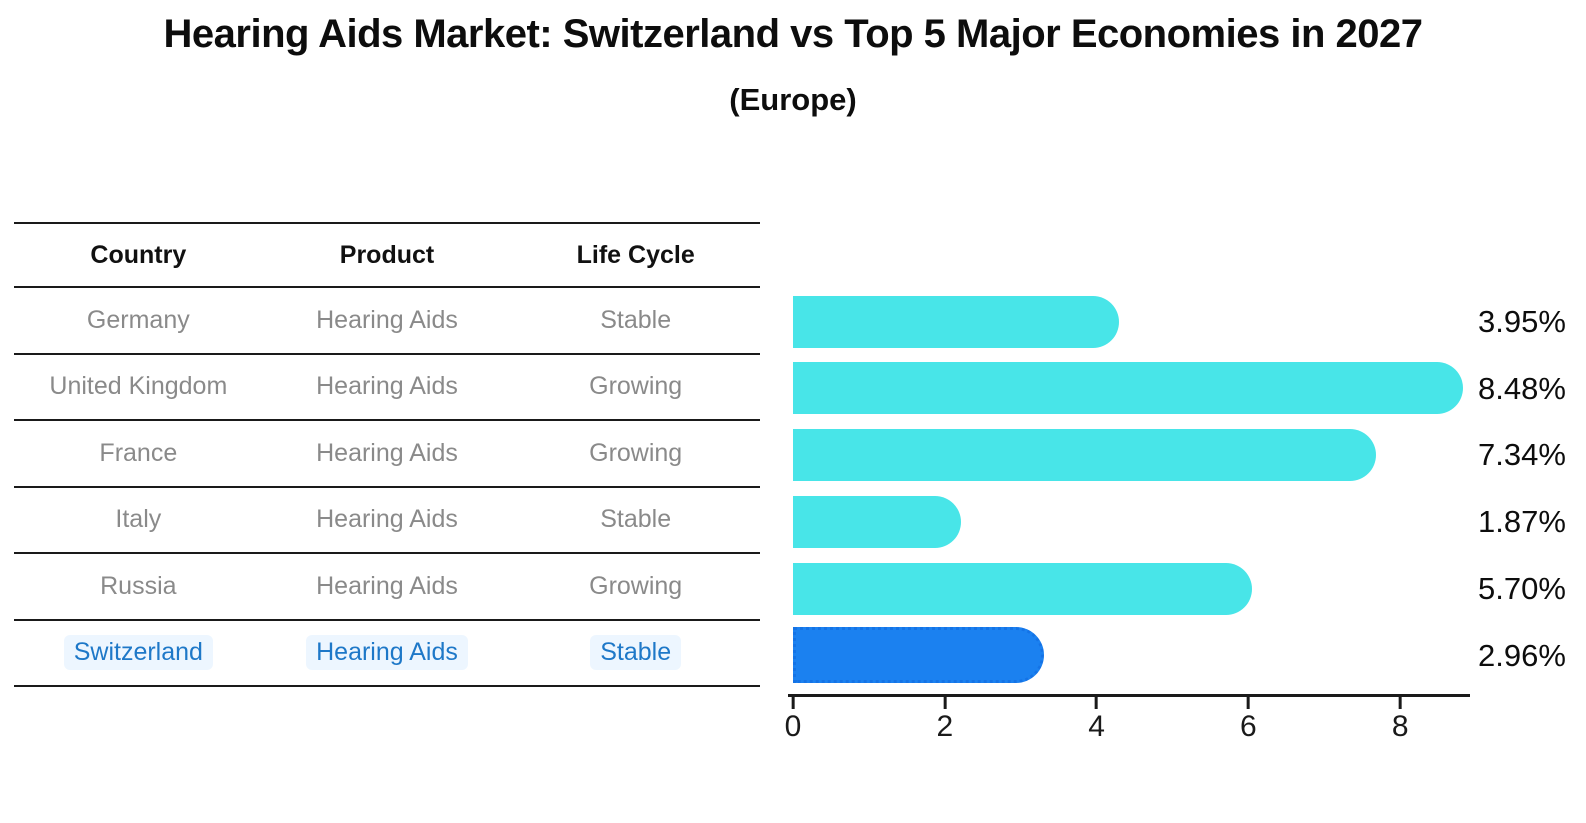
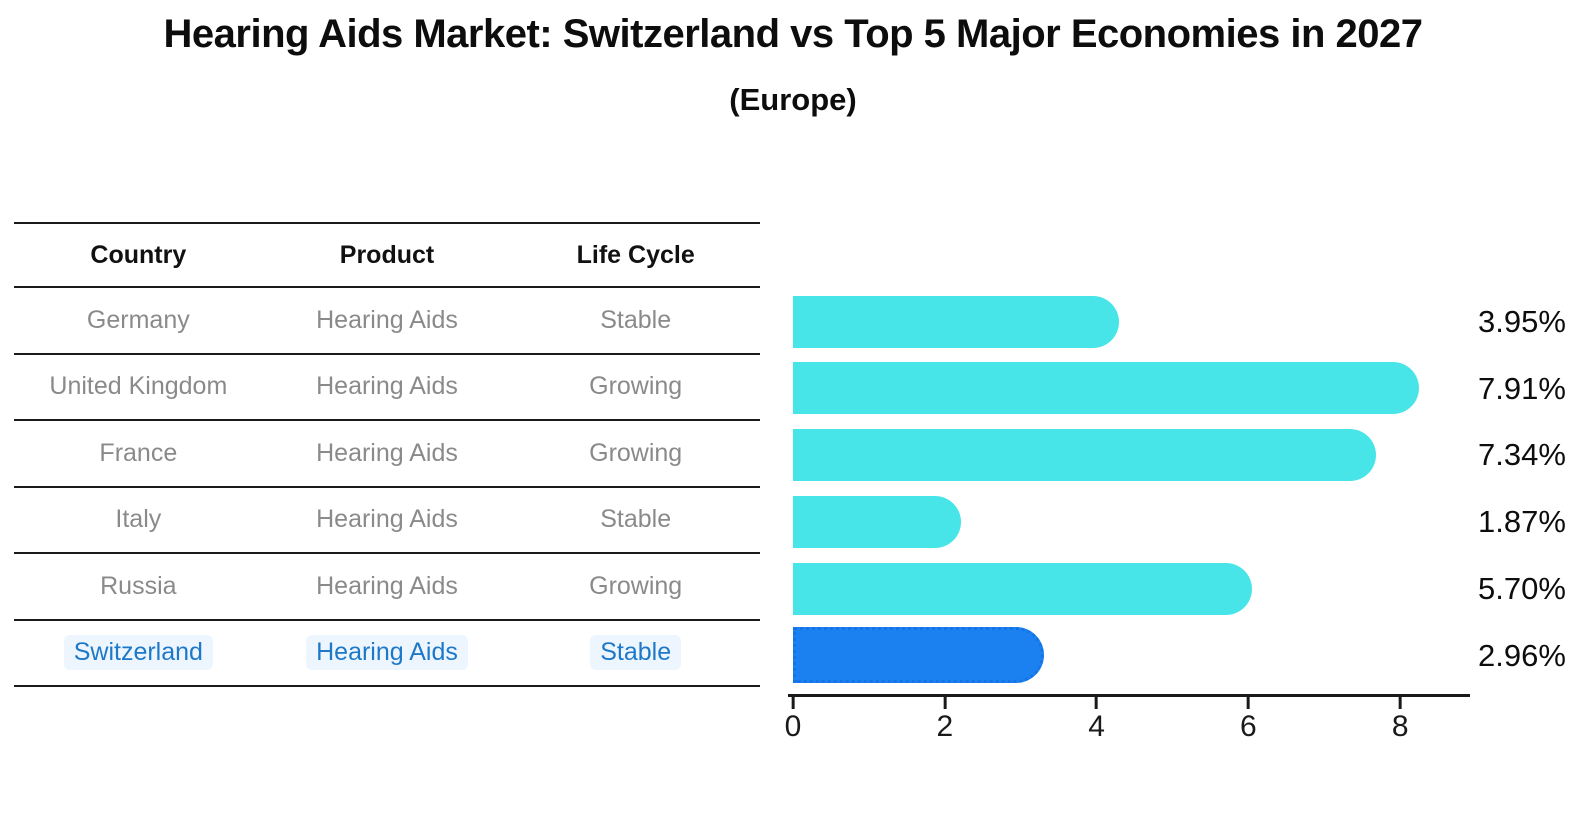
United Kingdom: 8.48% -> 7.91%
